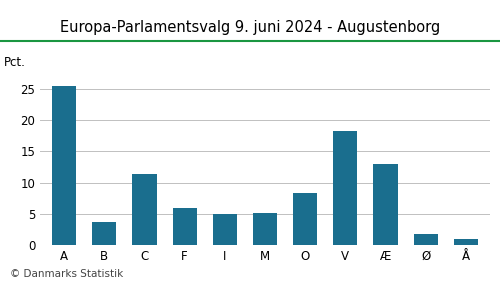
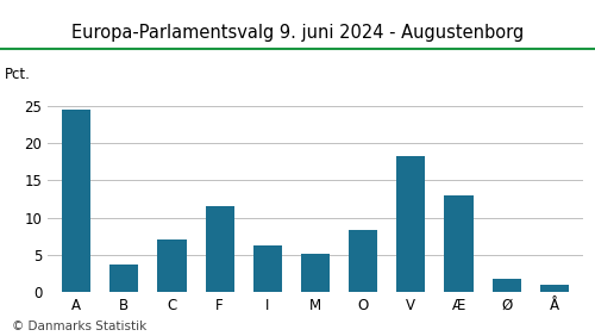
A: 25.4 -> 24.5
C: 11.4 -> 7.0
F: 6.0 -> 11.5
I: 5.0 -> 6.3
